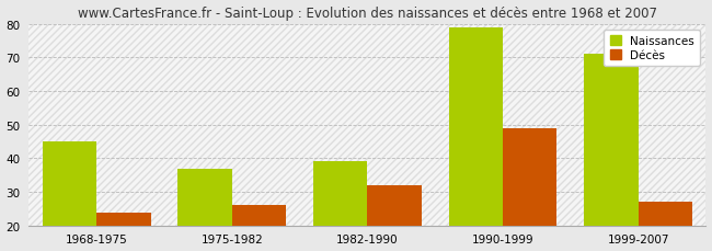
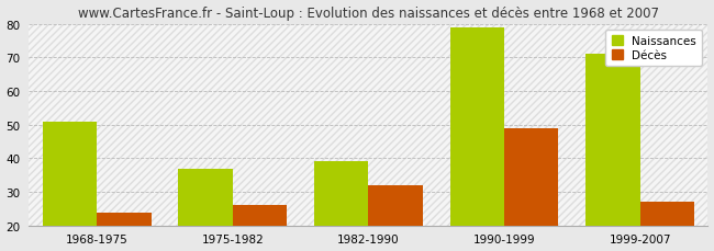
Naissances/1968-1975: 45 -> 51
